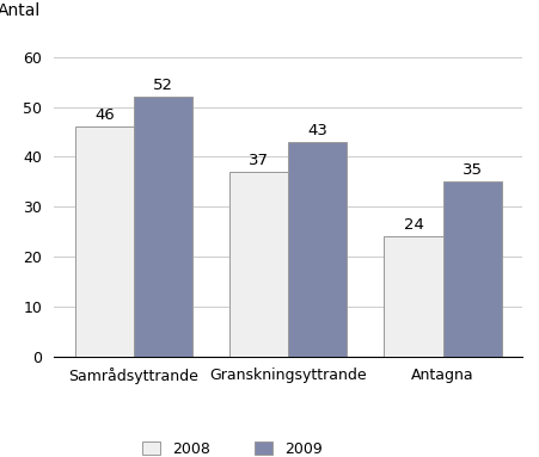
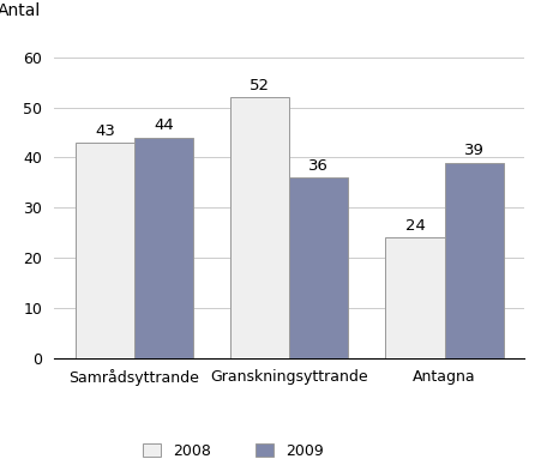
2008/Samrådsyttrande: 46 -> 43
2009/Samrådsyttrande: 52 -> 44
2008/Granskningsyttrande: 37 -> 52
2009/Granskningsyttrande: 43 -> 36
2009/Antagna: 35 -> 39
